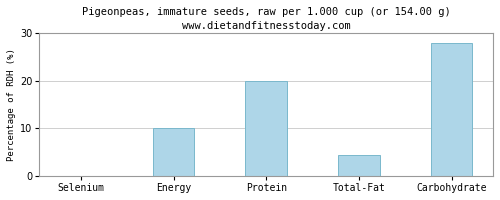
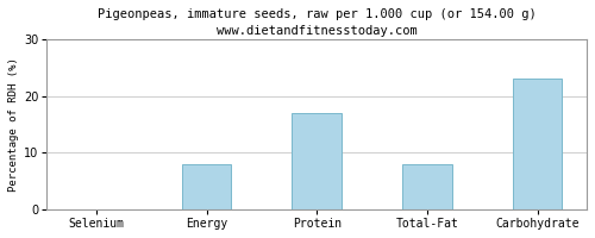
Energy: 10.0 -> 8.0
Protein: 20.0 -> 17.0
Total-Fat: 4.5 -> 8.0
Carbohydrate: 28.0 -> 23.0
